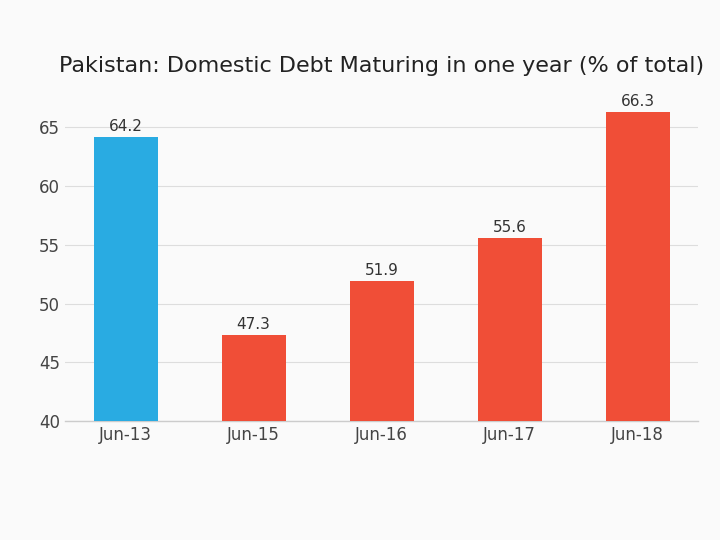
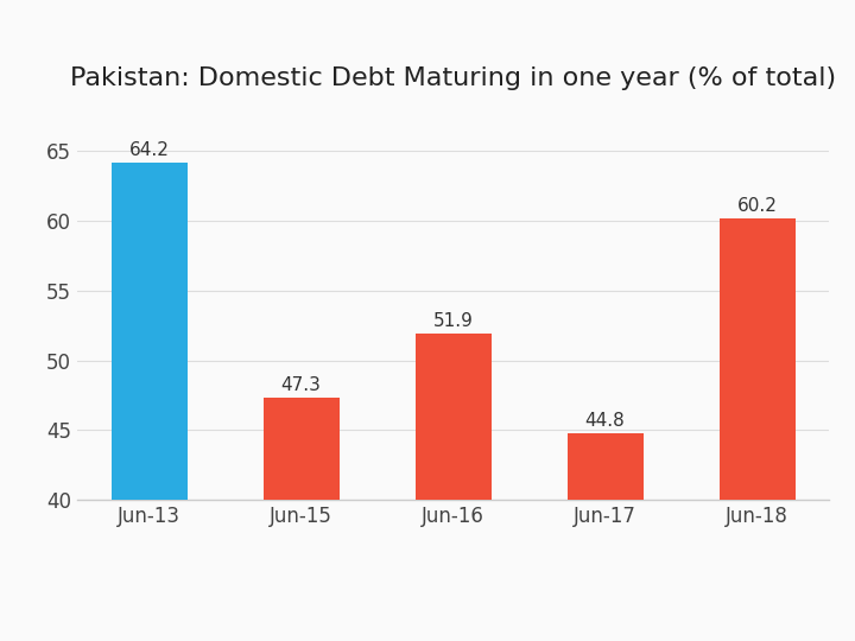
Jun-17: 55.6 -> 44.8
Jun-18: 66.3 -> 60.2
